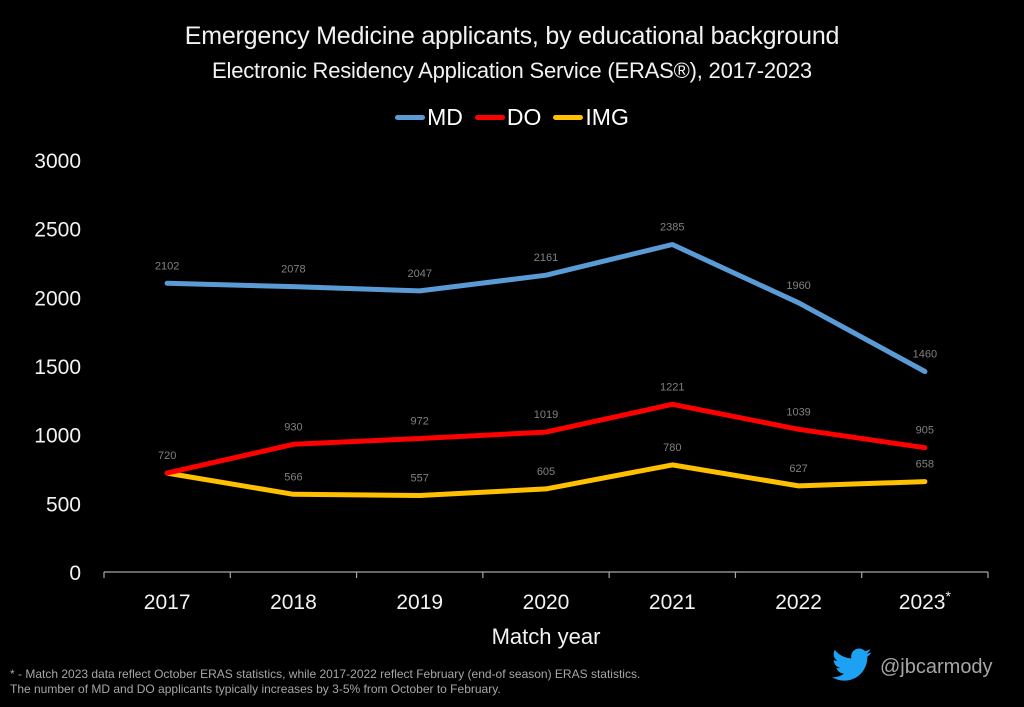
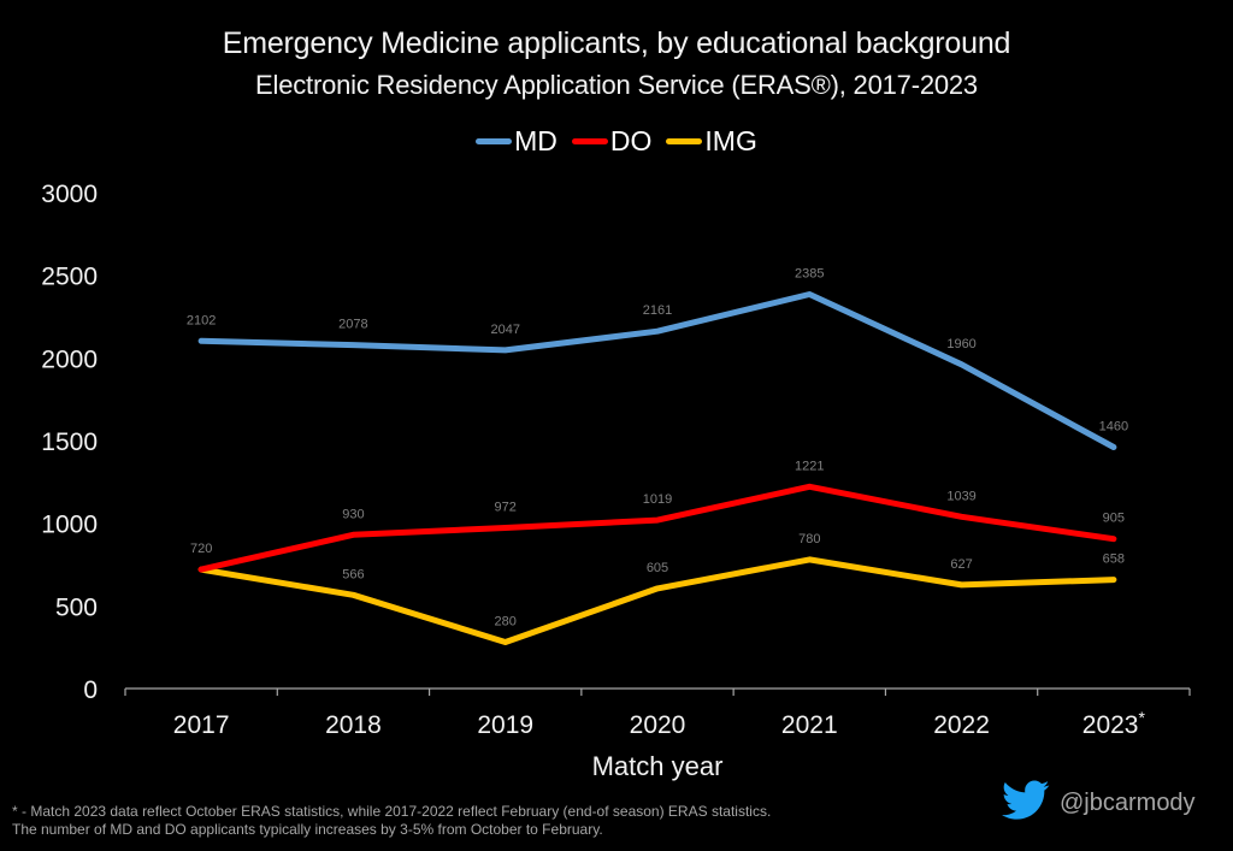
IMG/2019: 557 -> 280
